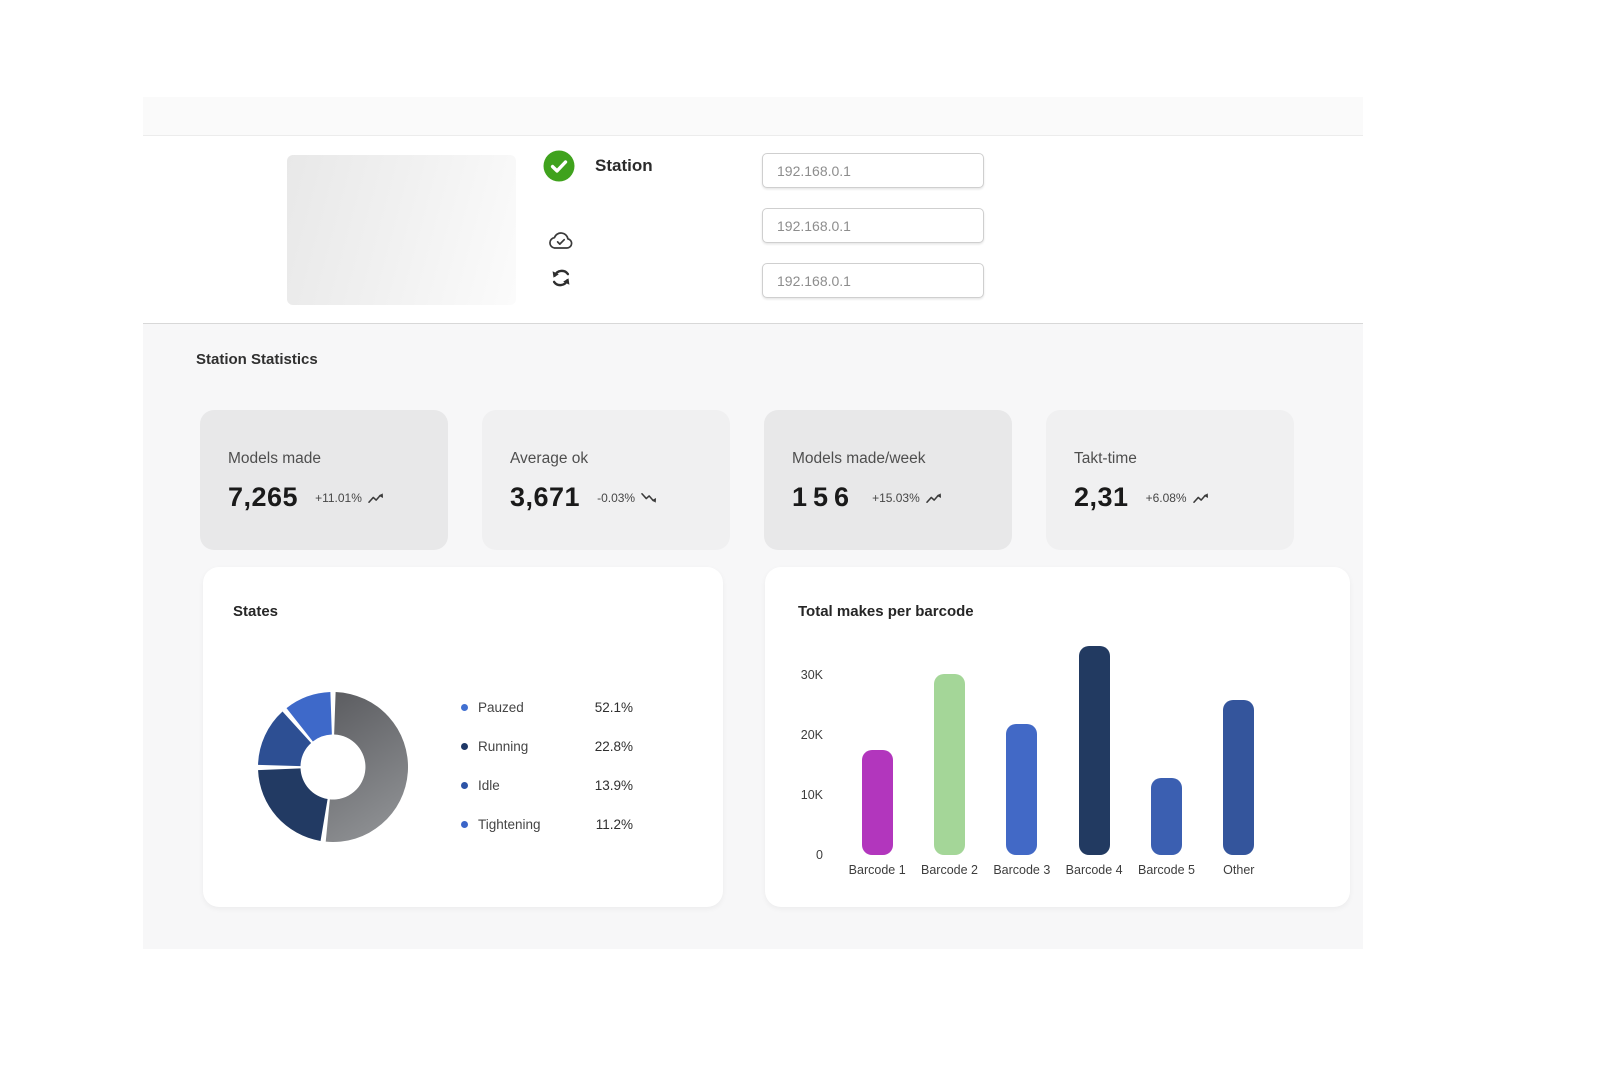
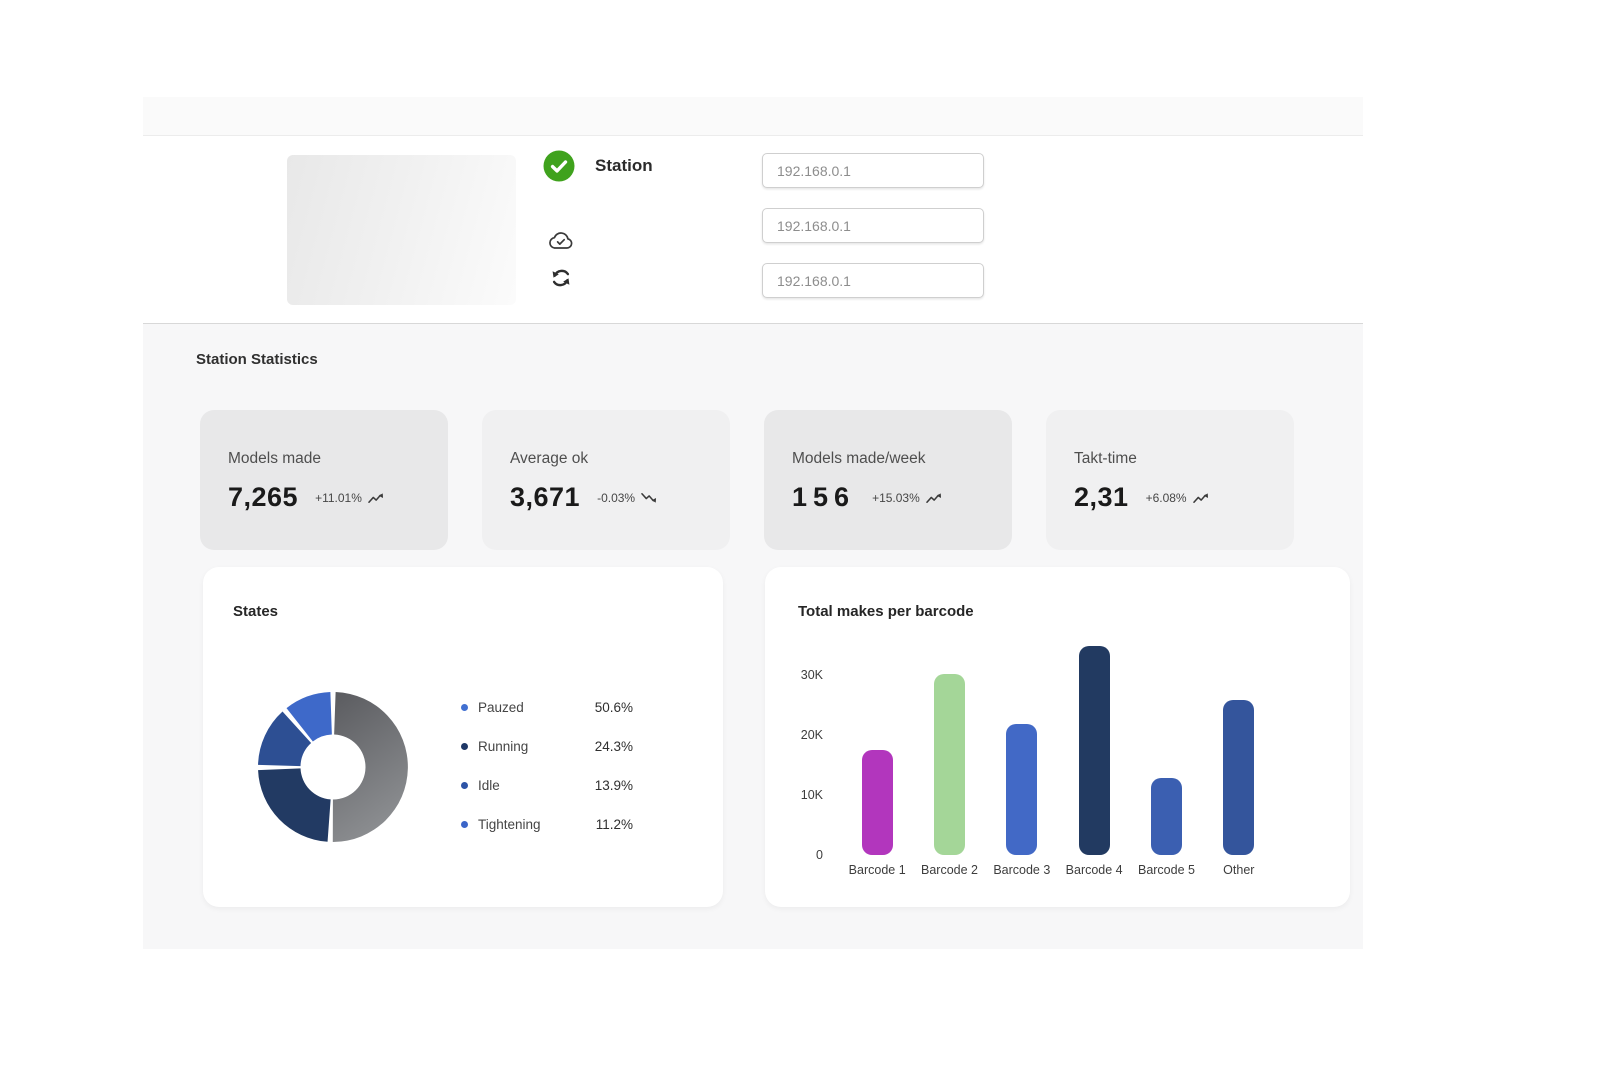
States/Pauzed: 52.1% -> 50.6%
States/Running: 22.8% -> 24.3%
